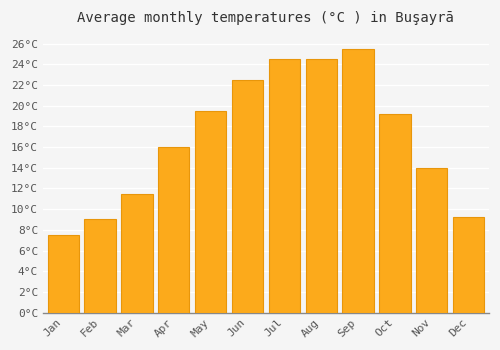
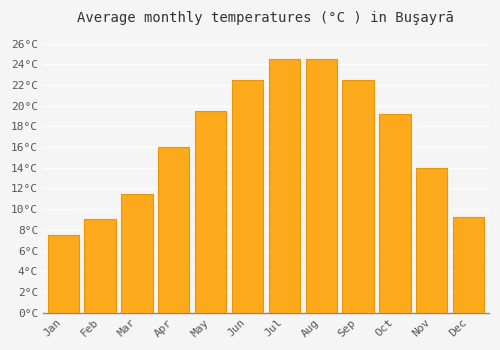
Sep: 25.5°C -> 22.5°C
